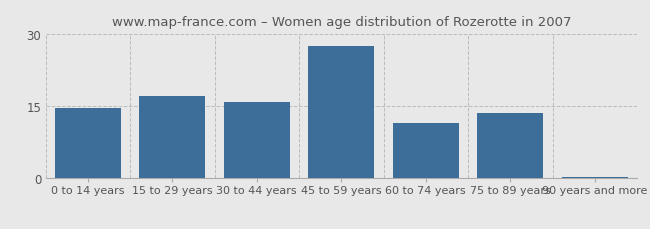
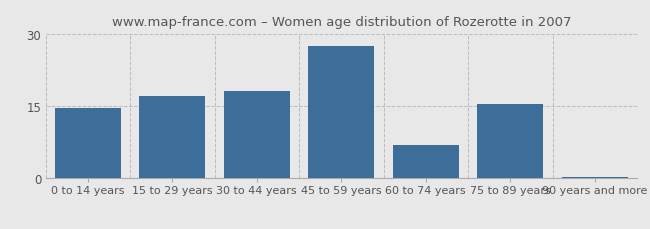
30 to 44 years: 15.8 -> 18.0
60 to 74 years: 11.5 -> 7.0
75 to 89 years: 13.5 -> 15.5
